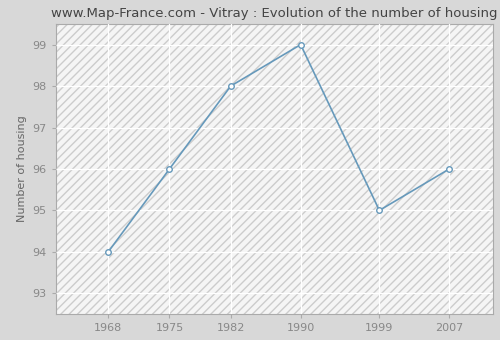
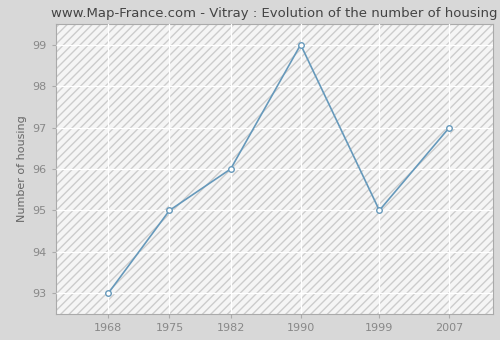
1968: 94 -> 93
1975: 96 -> 95
1982: 98 -> 96
2007: 96 -> 97
